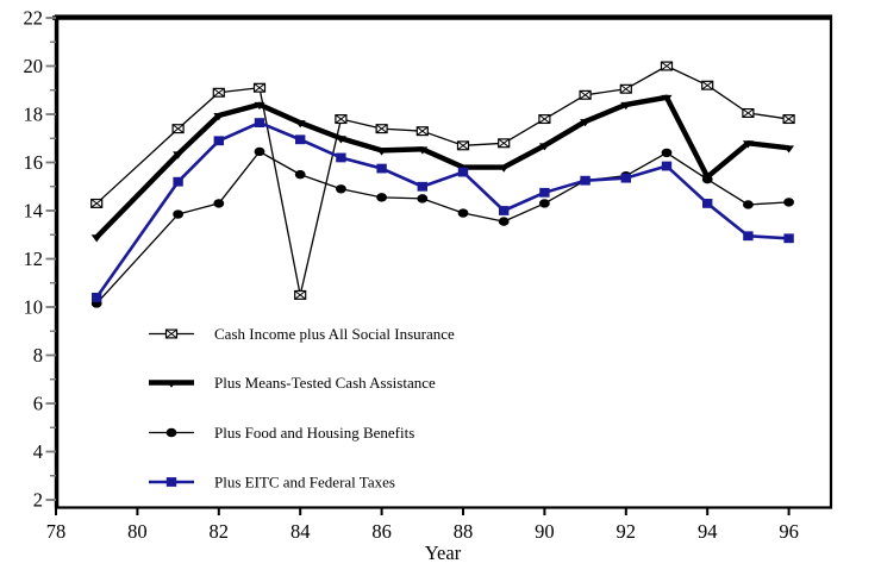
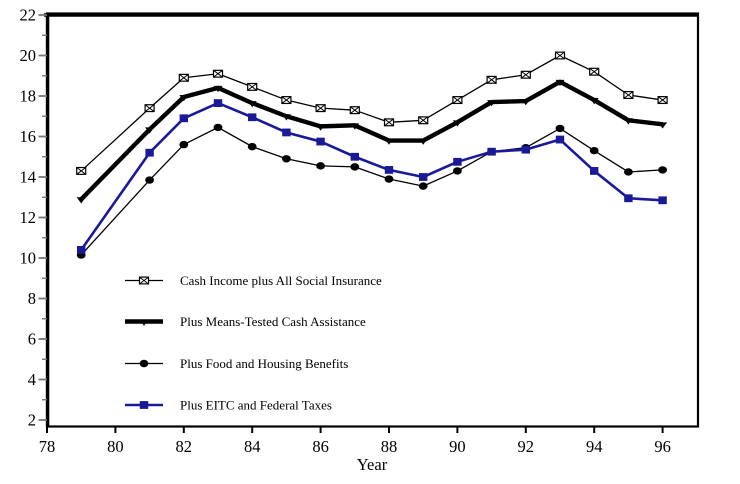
Plus Food and Housing Benefits/82: 14.3 -> 15.6
Cash Income plus All Social Insurance/84: 10.5 -> 18.4
Plus EITC and Federal Taxes/88: 15.6 -> 14.3
Plus Means-Tested Cash Assistance/92: 18.4 -> 17.8
Plus Means-Tested Cash Assistance/94: 15.4 -> 17.8
